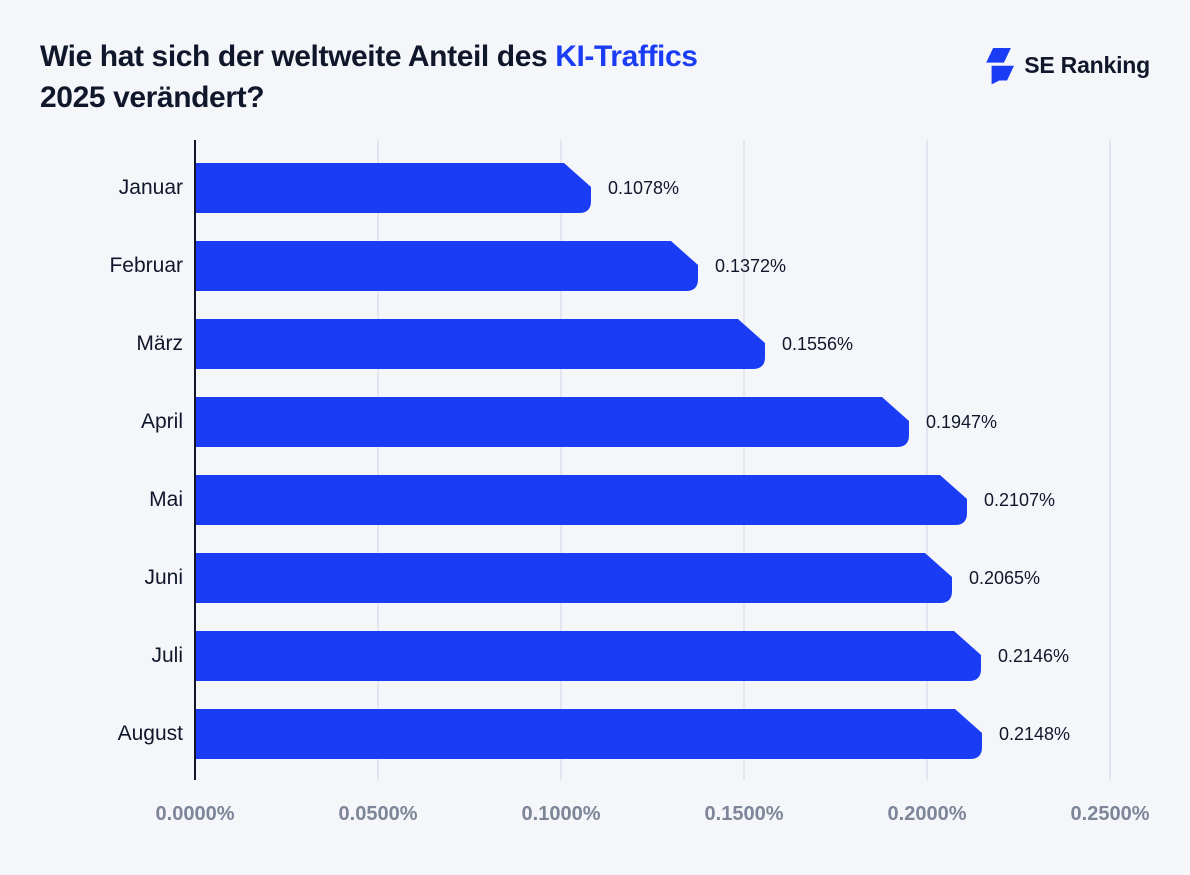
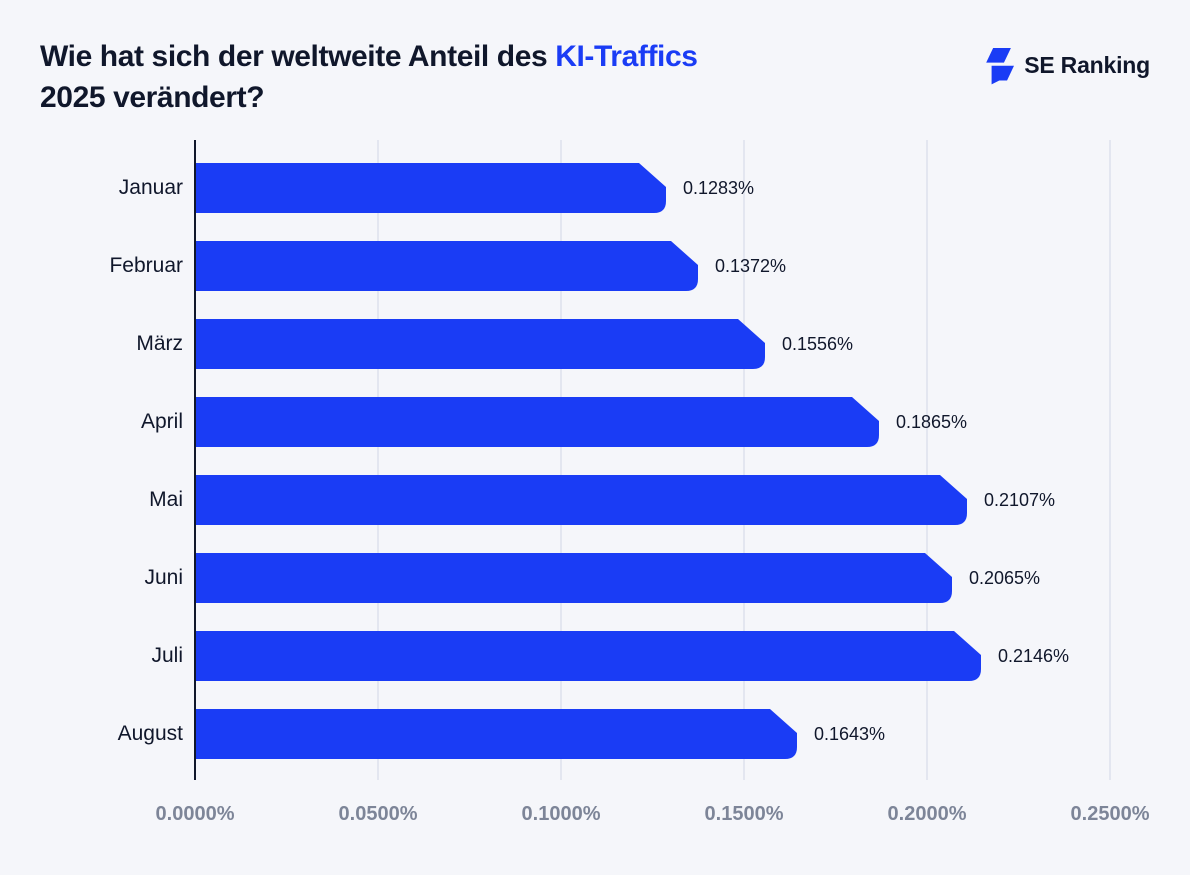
Januar: 0.1078% -> 0.1283%
April: 0.1947% -> 0.1865%
August: 0.2148% -> 0.1643%
